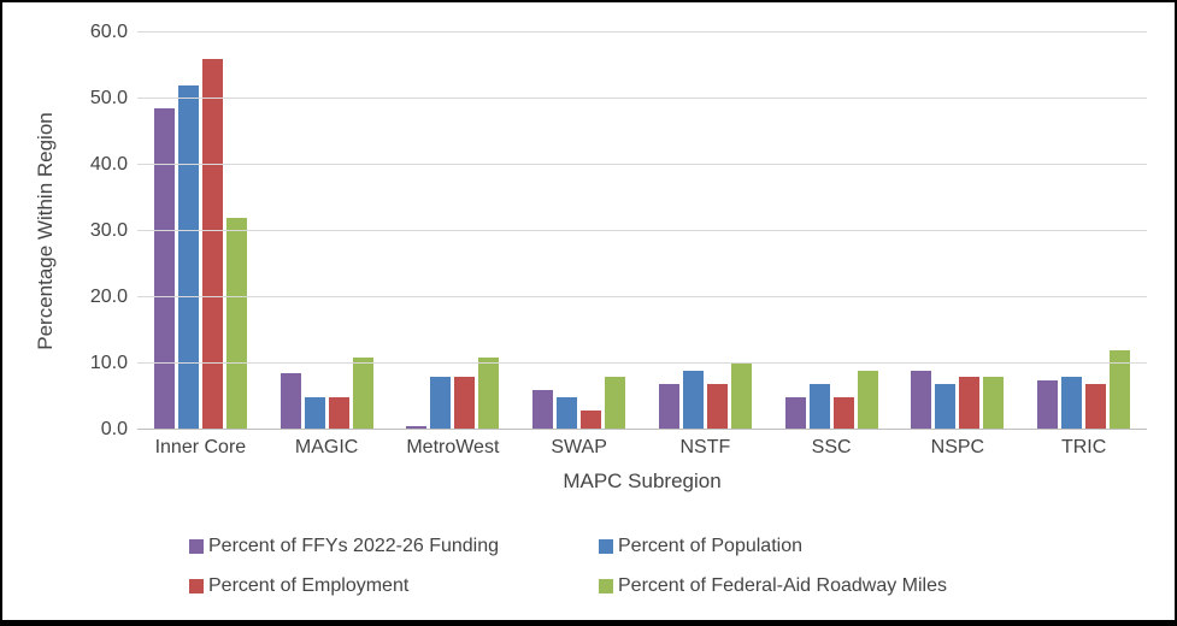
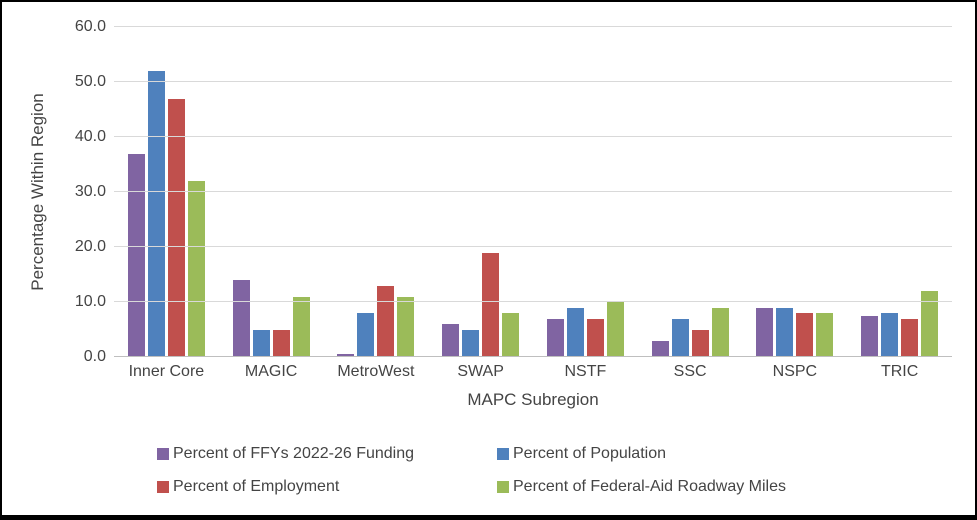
Percent of FFYs 2022-26 Funding/Inner Core: 48 -> 37
Percent of Employment/Inner Core: 56 -> 47
Percent of FFYs 2022-26 Funding/MAGIC: 8 -> 14
Percent of Employment/MetroWest: 8 -> 13
Percent of Employment/SWAP: 3 -> 19
Percent of FFYs 2022-26 Funding/SSC: 5 -> 3
Percent of Population/NSPC: 7 -> 9
